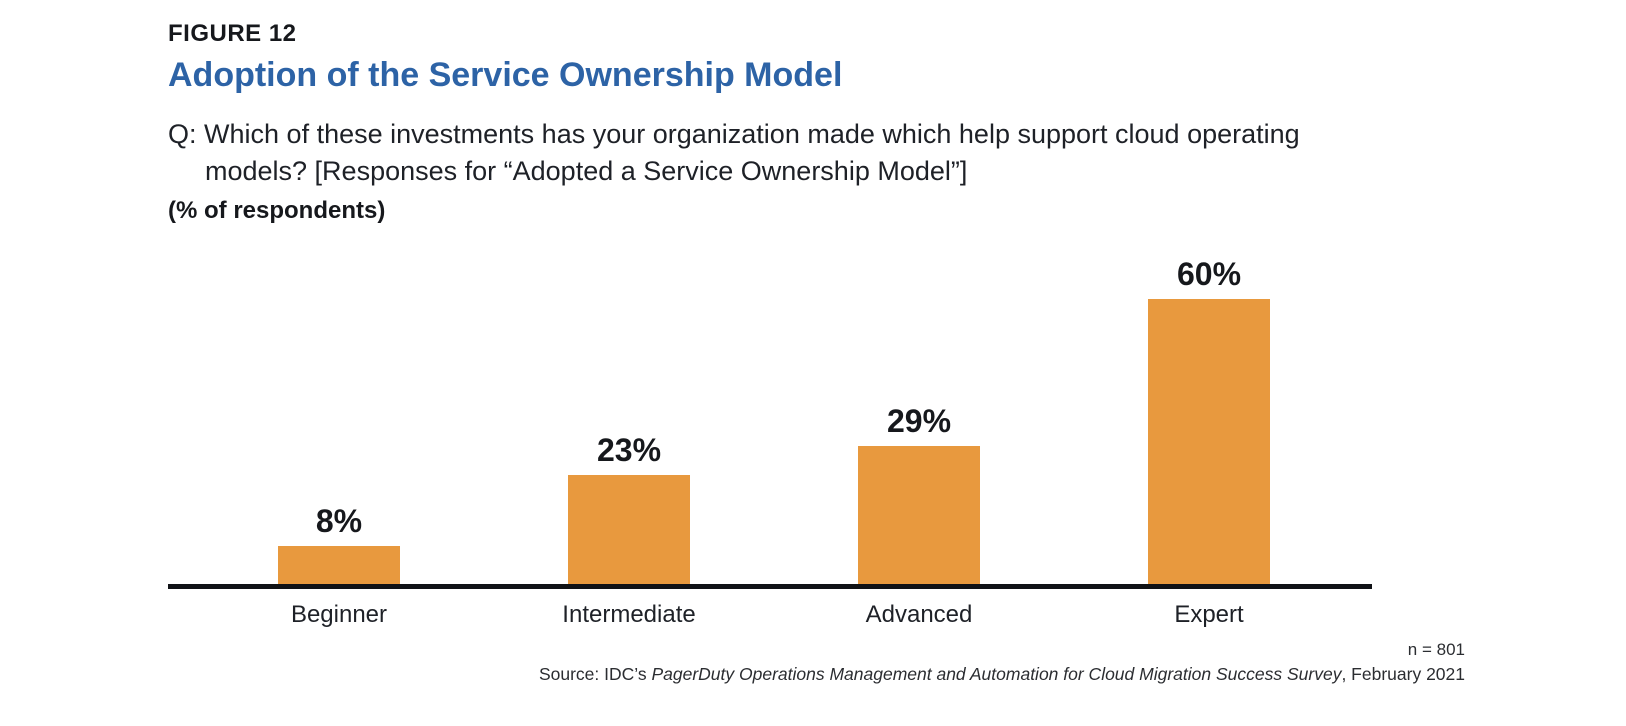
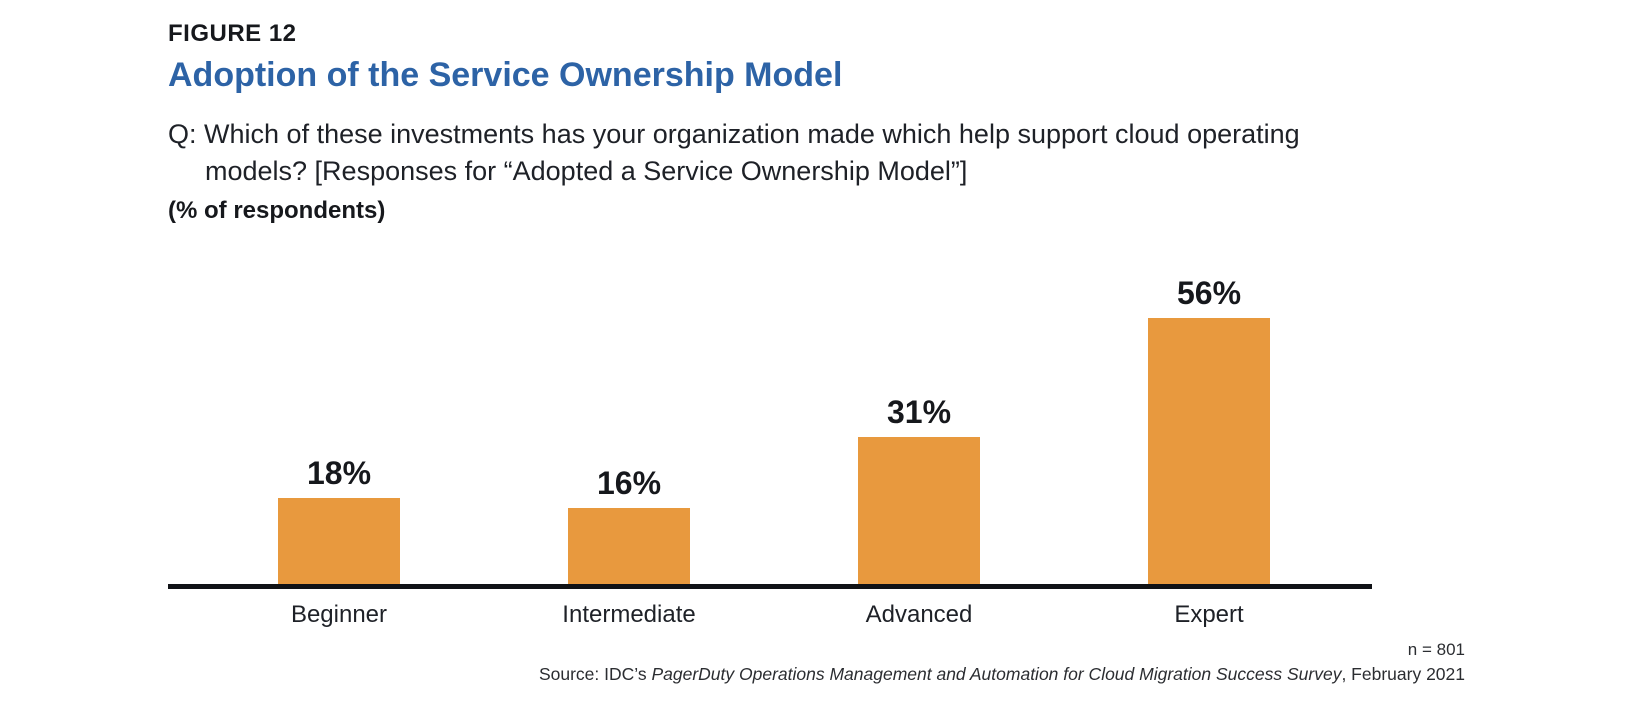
Beginner: 8% -> 18%
Intermediate: 23% -> 16%
Advanced: 29% -> 31%
Expert: 60% -> 56%
